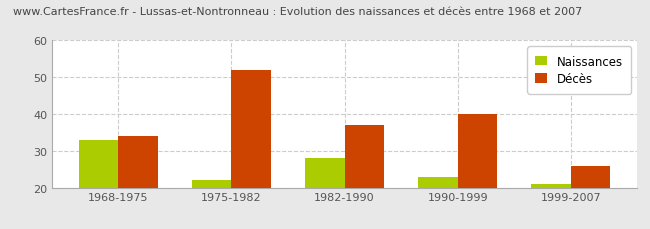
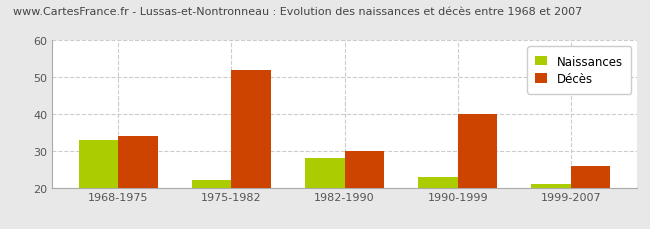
Décès/1982-1990: 37 -> 30
